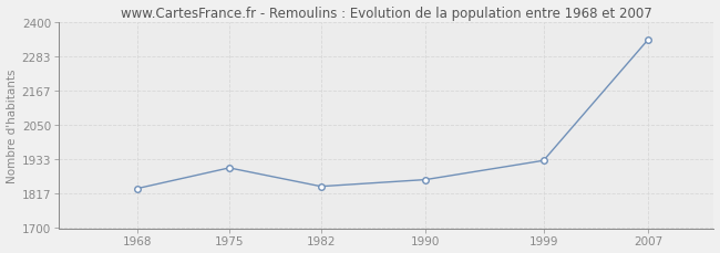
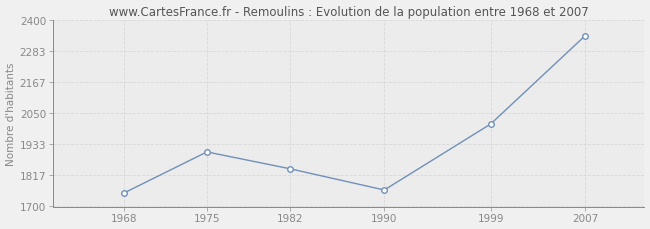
1968: 1835 -> 1751
1990: 1865 -> 1762
1999: 1930 -> 2010
